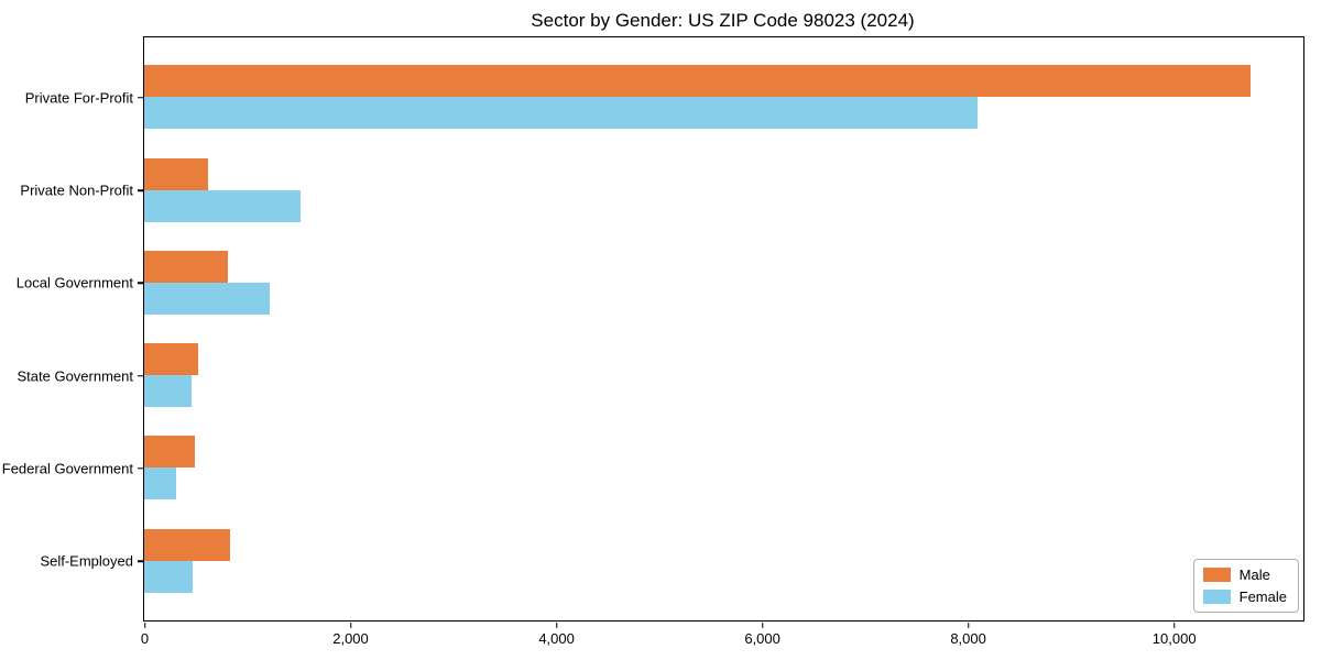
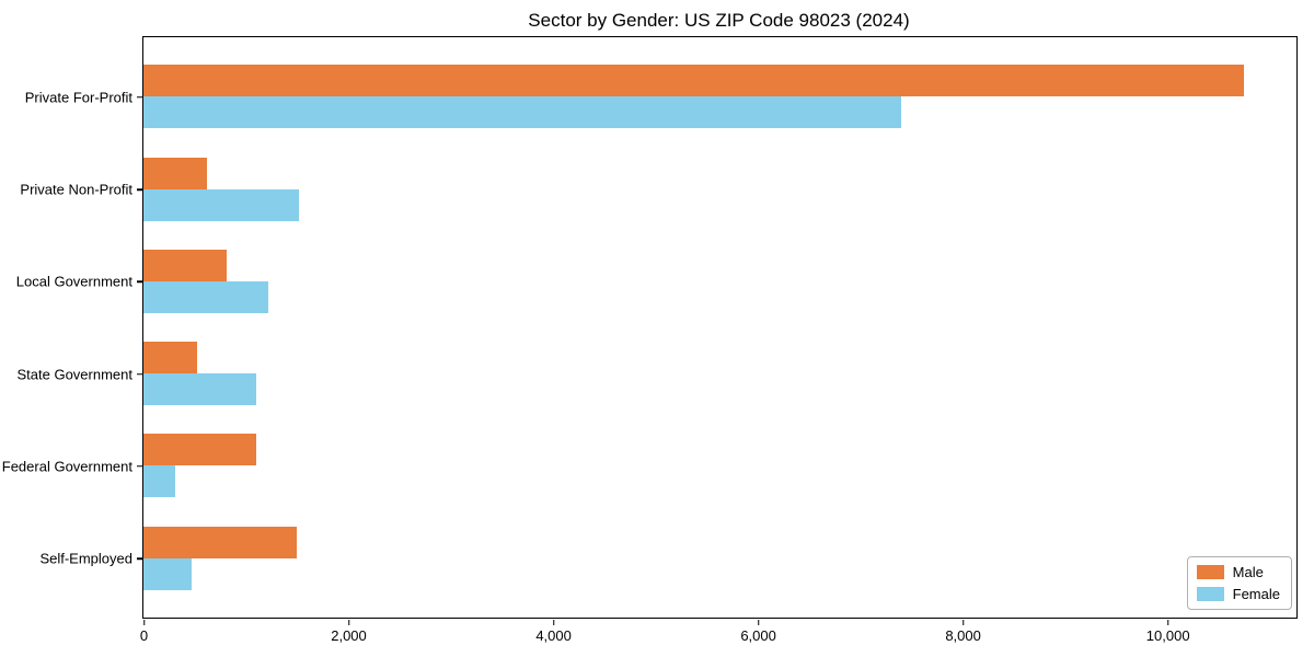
Female/Private For-Profit: 8100 -> 7400
Female/State Government: 500 -> 1100
Male/Federal Government: 500 -> 1100
Male/Self-Employed: 800 -> 1500
